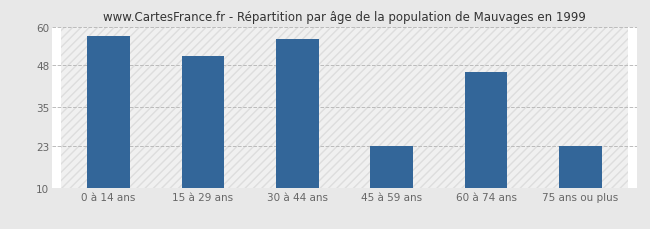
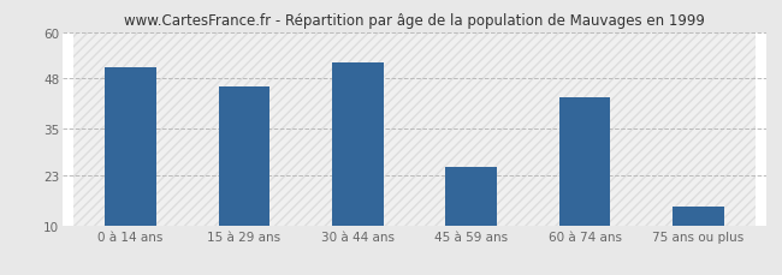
0 à 14 ans: 57 -> 51
15 à 29 ans: 51 -> 46
30 à 44 ans: 56 -> 52
45 à 59 ans: 23 -> 25
60 à 74 ans: 46 -> 43
75 ans ou plus: 23 -> 15
